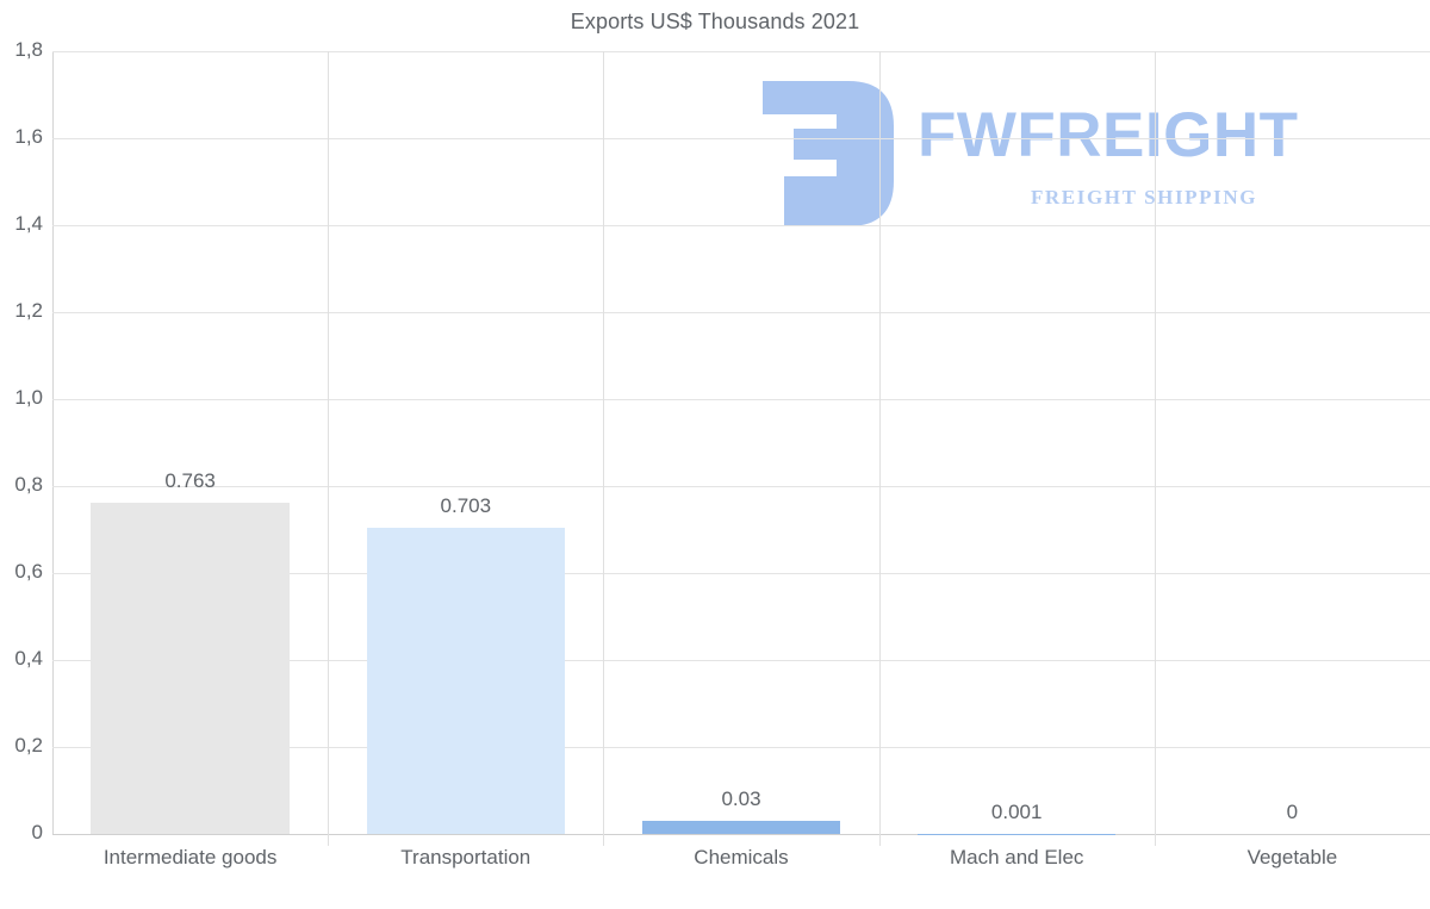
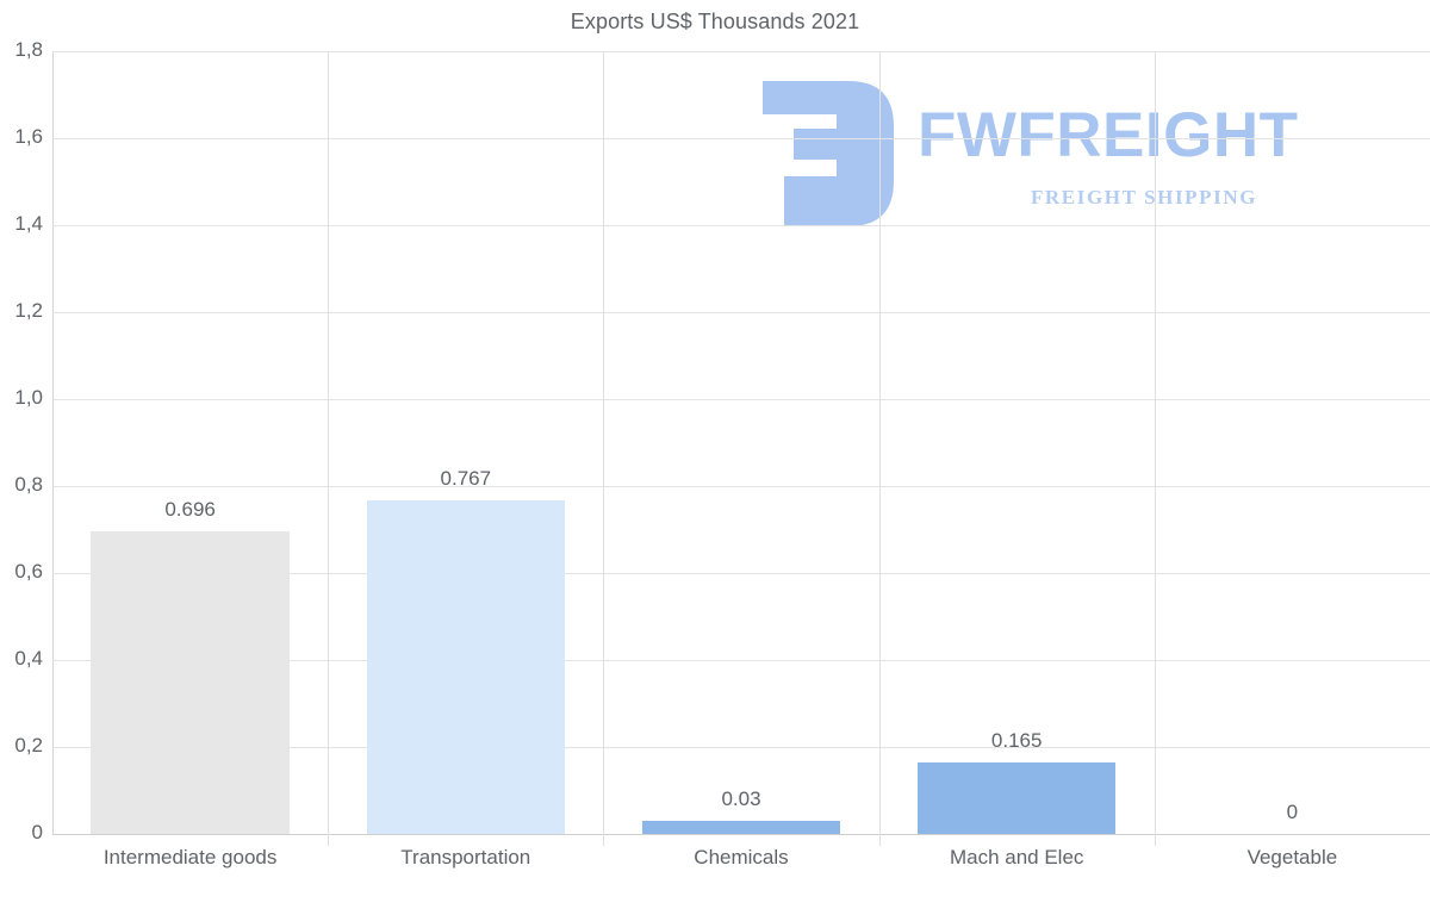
Intermediate goods: 0.763 -> 0.696
Transportation: 0.703 -> 0.767
Mach and Elec: 0.001 -> 0.165
